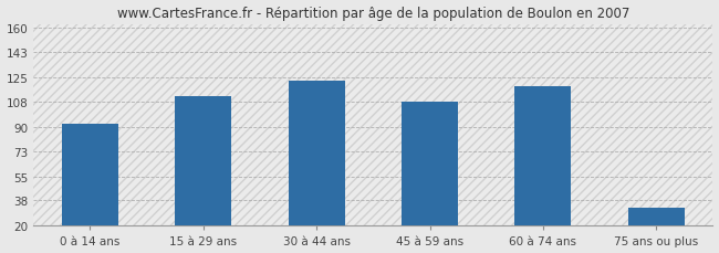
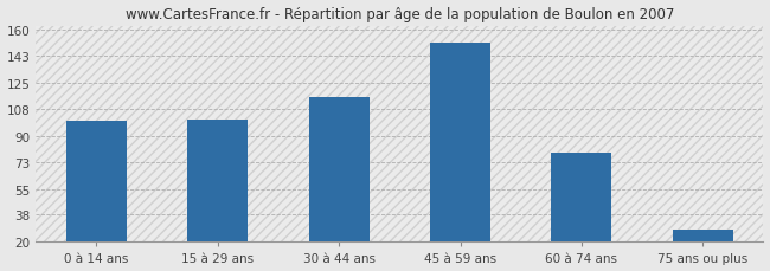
0 à 14 ans: 92 -> 100
15 à 29 ans: 112 -> 101
30 à 44 ans: 123 -> 116
45 à 59 ans: 108 -> 152
60 à 74 ans: 119 -> 79
75 ans ou plus: 33 -> 28
